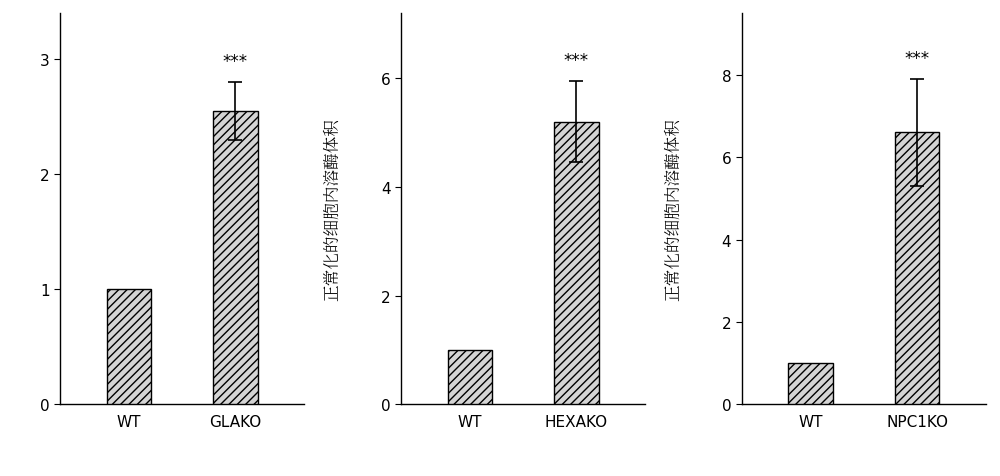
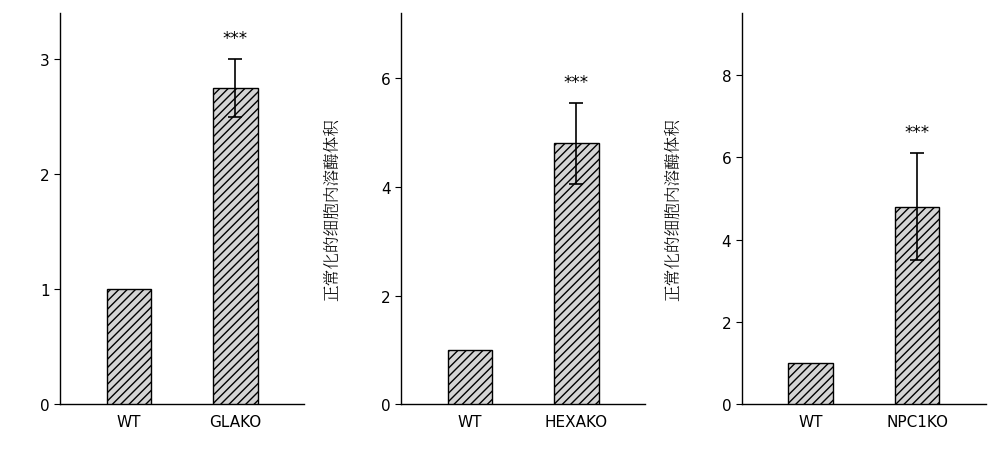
GLAKO: 2.55 -> 2.75
HEXAKO: 5.2 -> 4.8
NPC1KO: 6.6 -> 4.8
